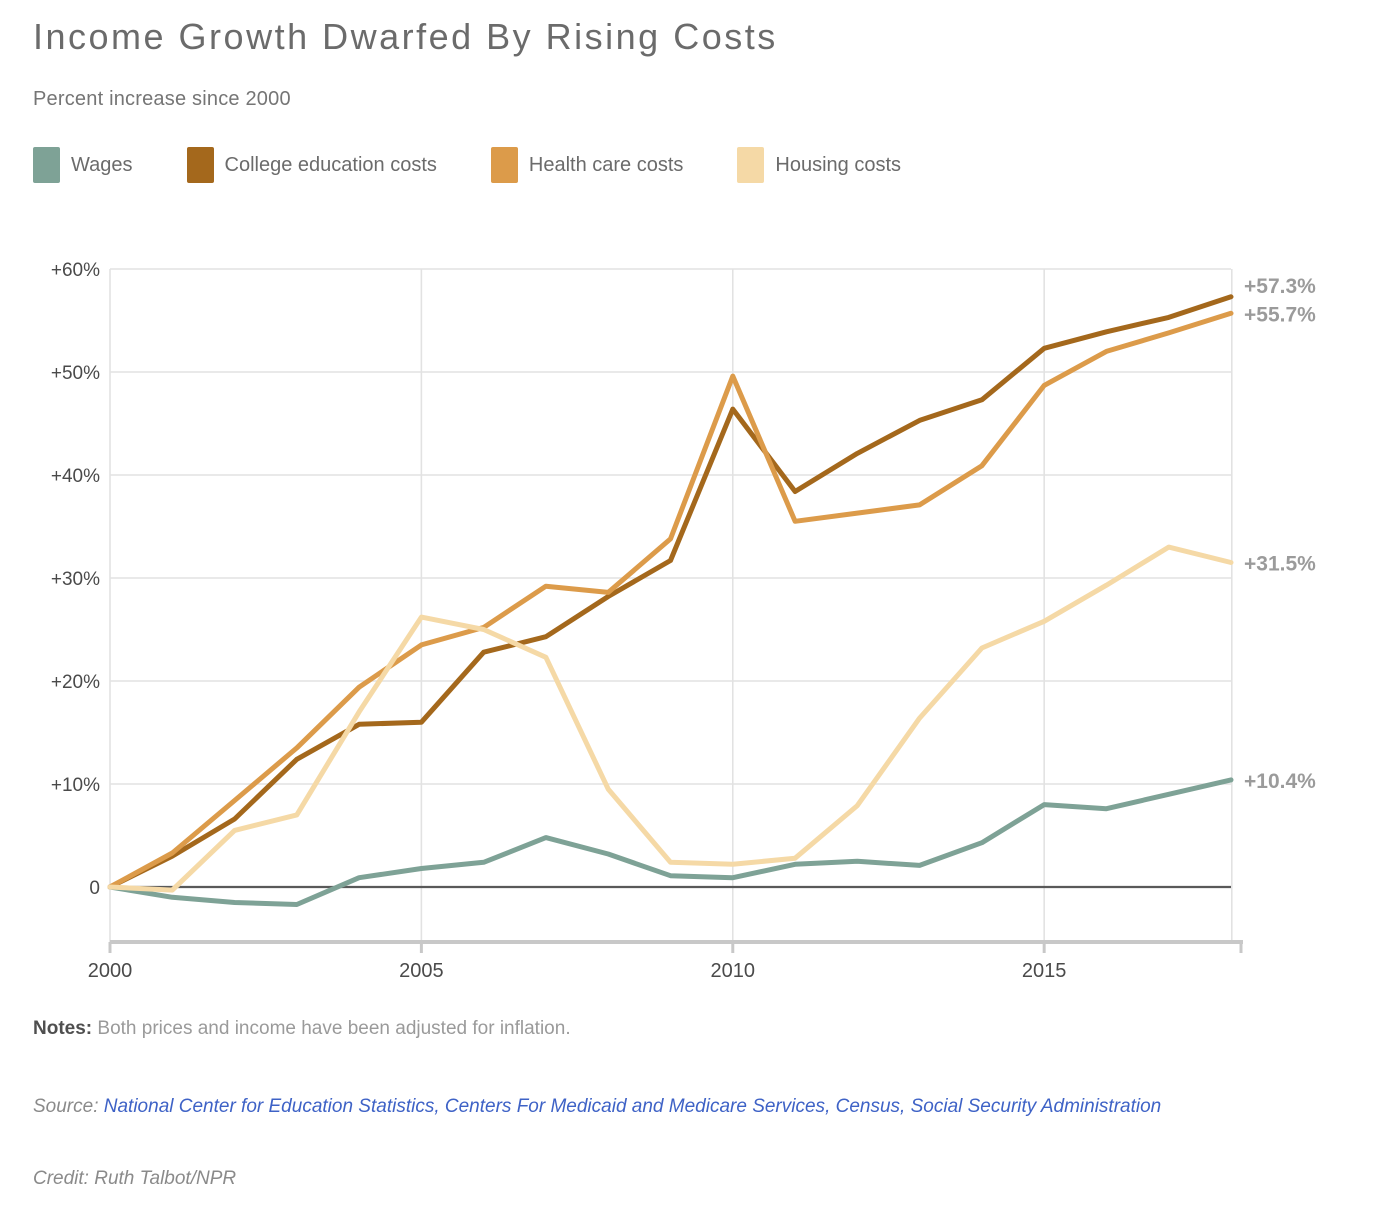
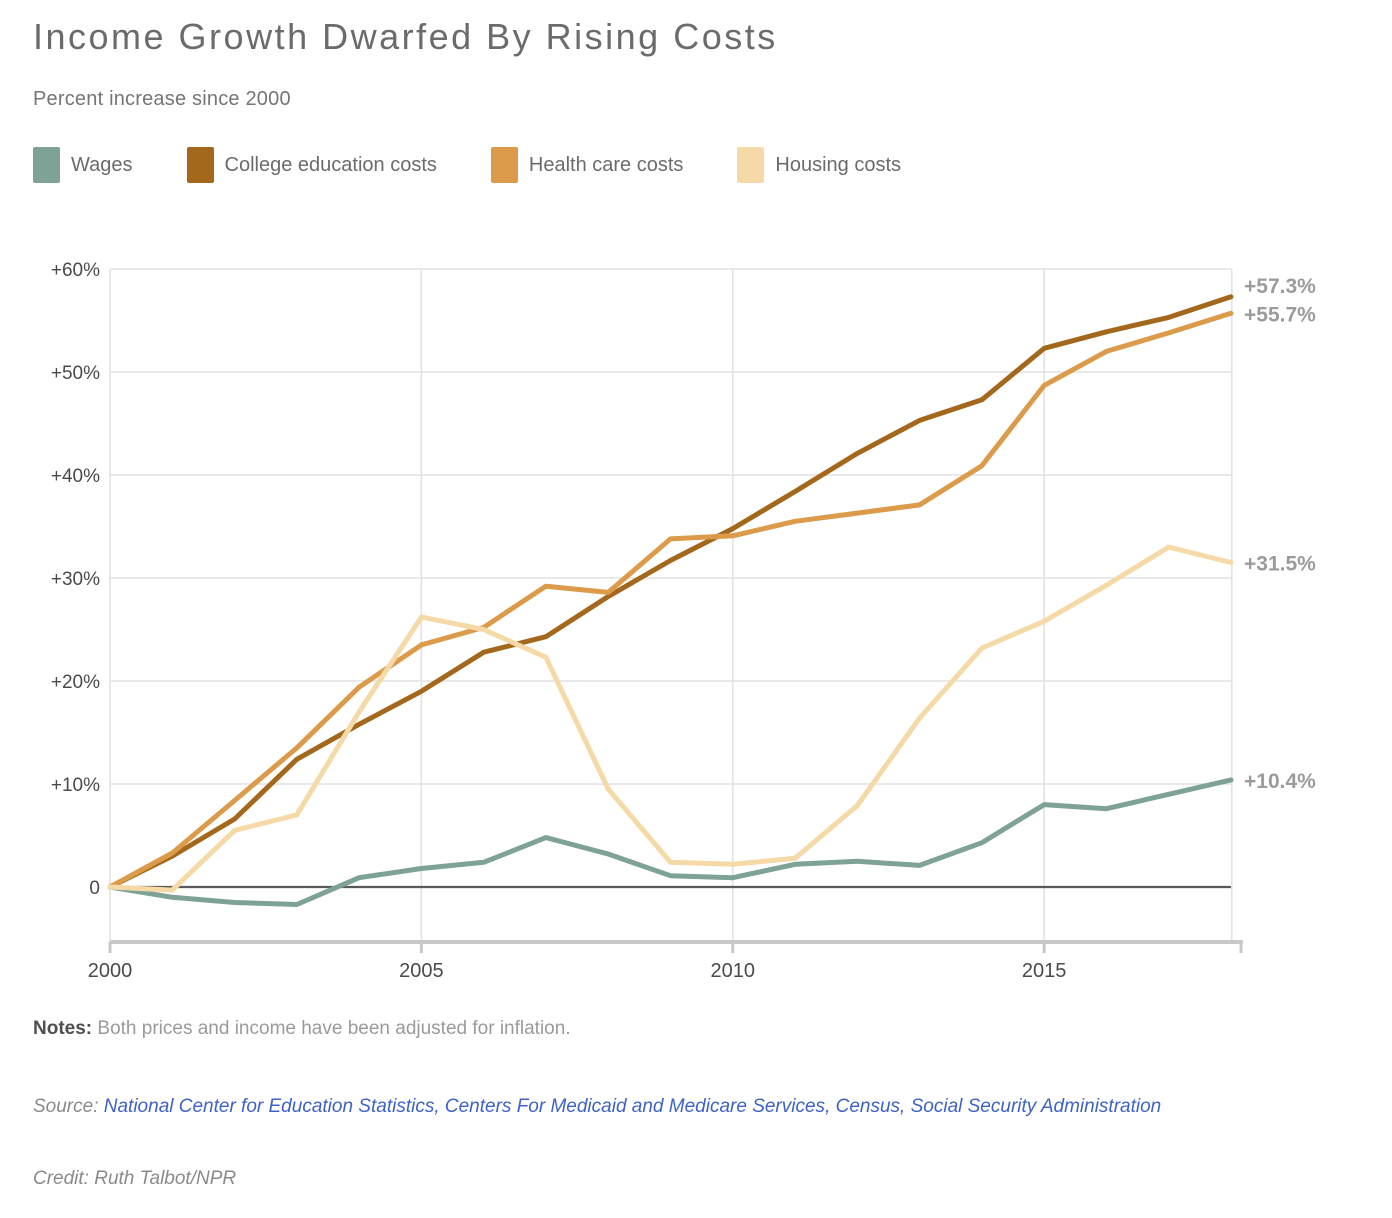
College education costs/2005: 16.0% -> 19.0%
College education costs/2010: 46.4% -> 34.8%
Health care costs/2010: 49.6% -> 34.1%
